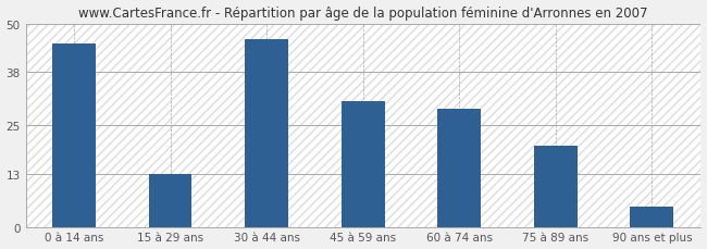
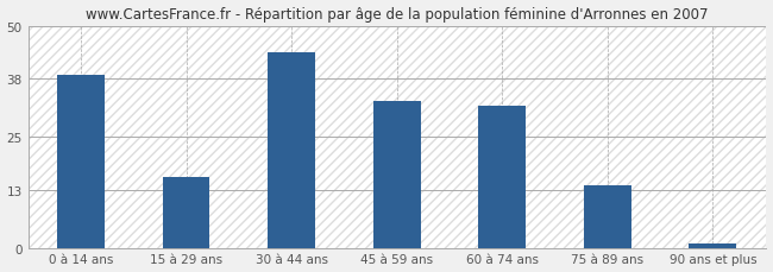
0 à 14 ans: 45 -> 39
15 à 29 ans: 13 -> 16
30 à 44 ans: 46 -> 44
45 à 59 ans: 31 -> 33
60 à 74 ans: 29 -> 32
75 à 89 ans: 20 -> 14
90 ans et plus: 5 -> 1
